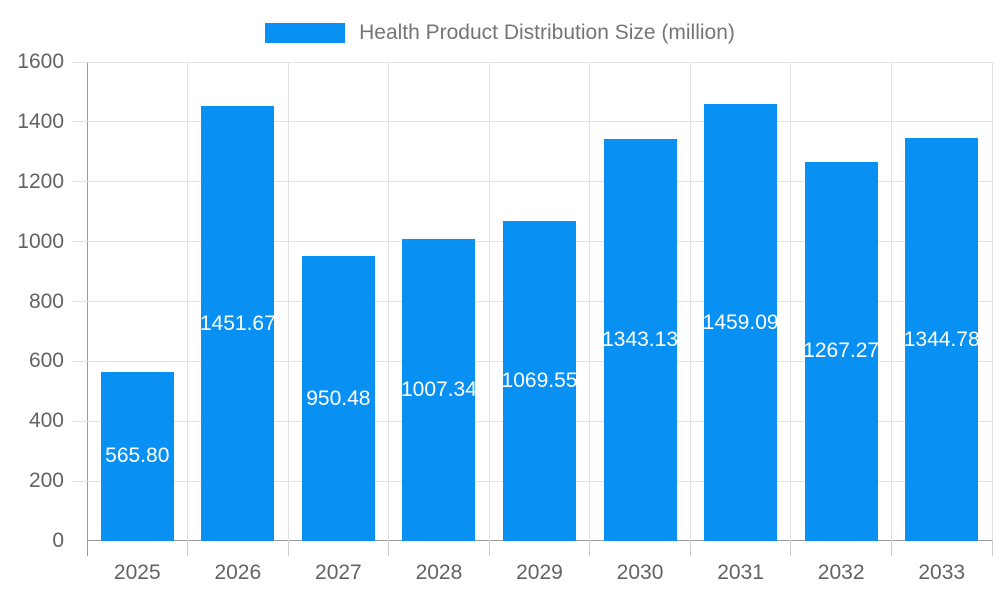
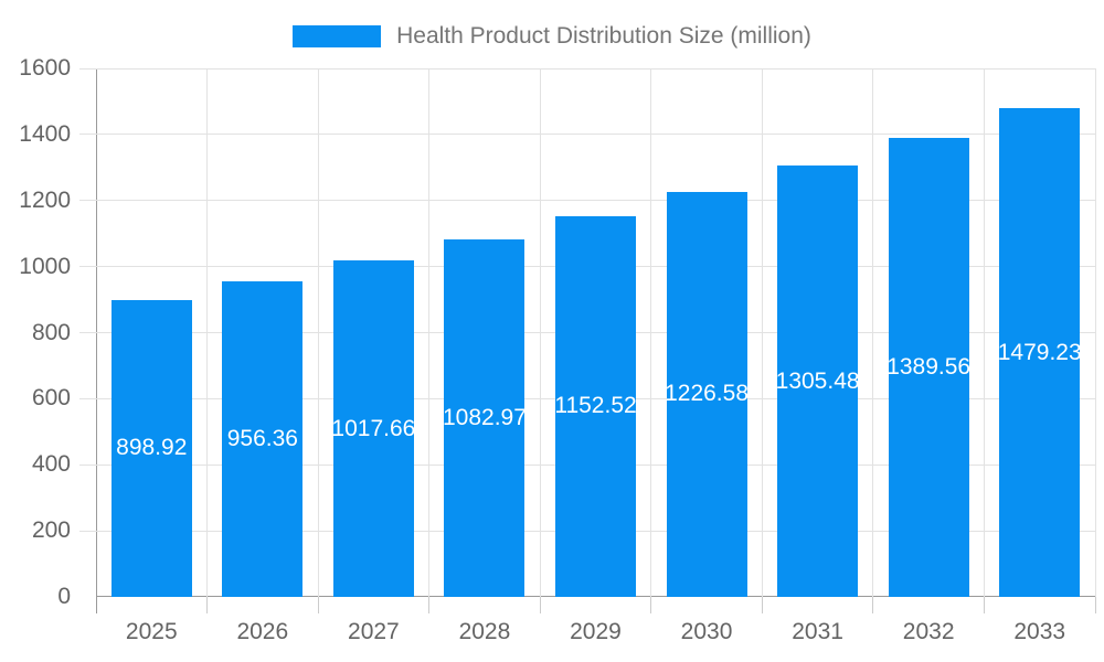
2025: 565.80 -> 898.92
2026: 1451.67 -> 956.36
2027: 950.48 -> 1017.66
2028: 1007.34 -> 1082.97
2029: 1069.55 -> 1152.52
2030: 1343.13 -> 1226.58
2031: 1459.09 -> 1305.48
2032: 1267.27 -> 1389.56
2033: 1344.78 -> 1479.23
